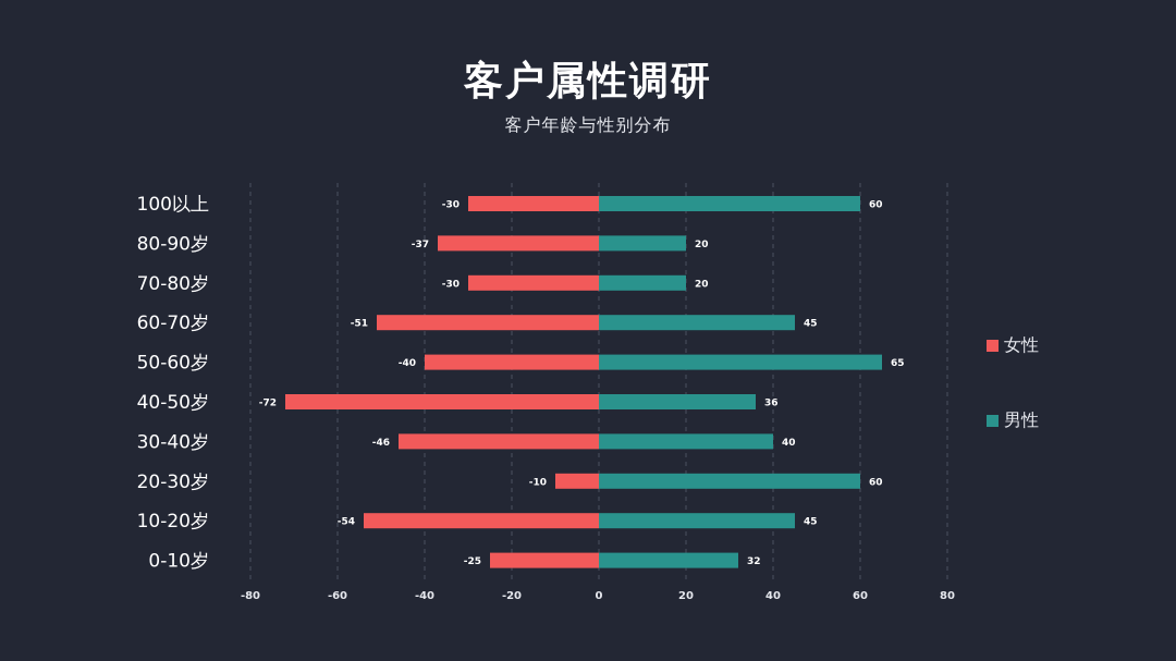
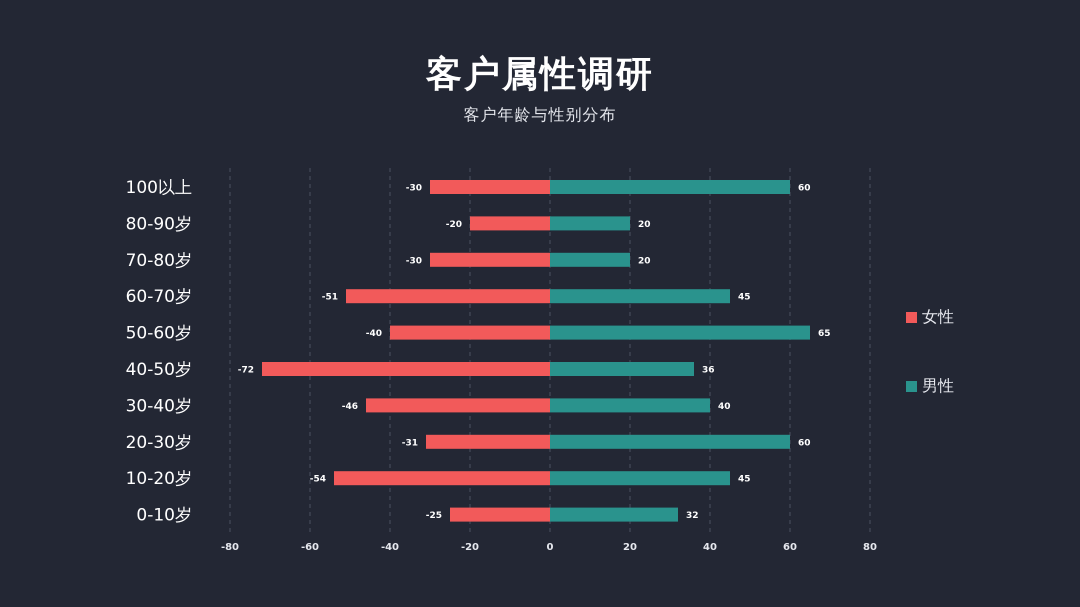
女性/80-90岁: -37 -> -20
女性/20-30岁: -10 -> -31
